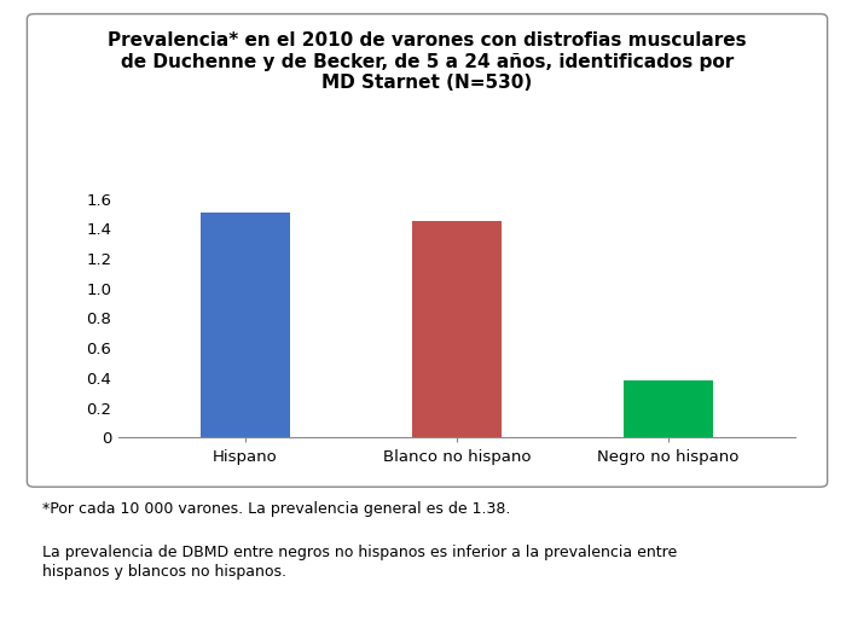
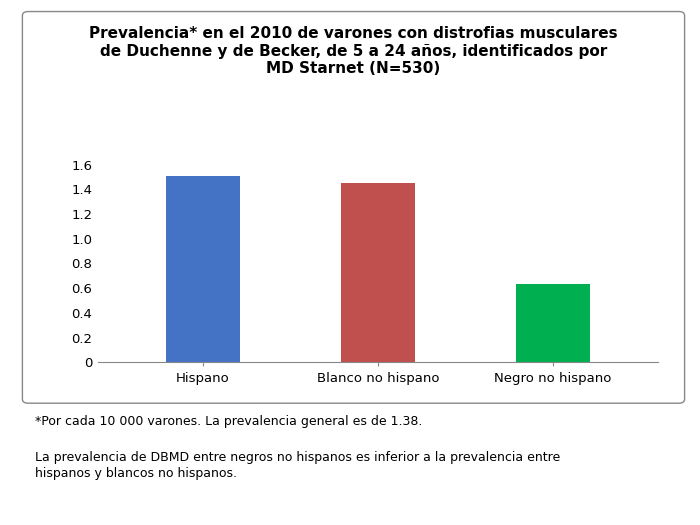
Negro no hispano: 0.38 -> 0.63
